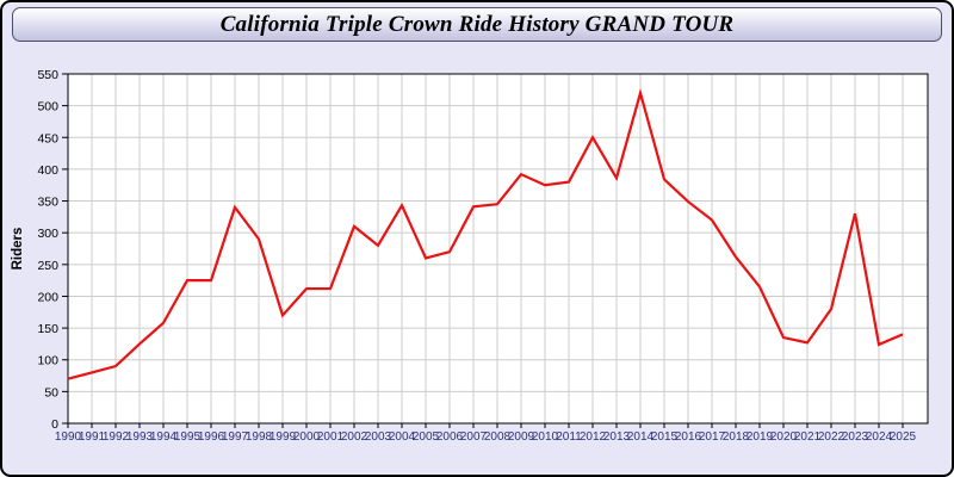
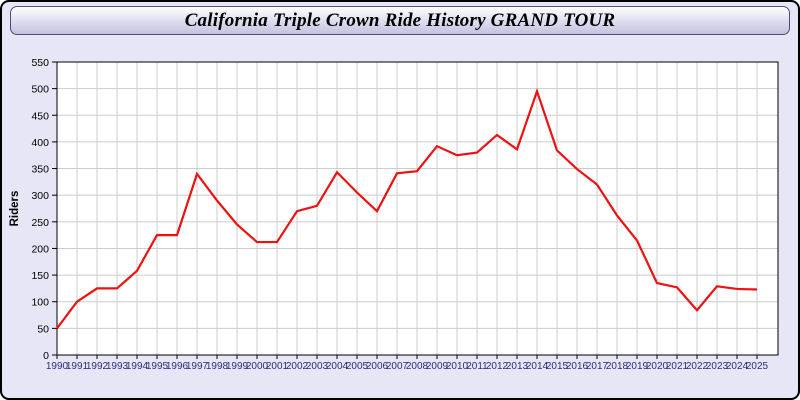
1990: 70 -> 50
1991: 80 -> 100
1992: 90 -> 120
1999: 170 -> 240
2002: 310 -> 270
2005: 260 -> 300
2012: 450 -> 410
2014: 520 -> 500
2022: 180 -> 80
2023: 330 -> 130
2025: 140 -> 120
